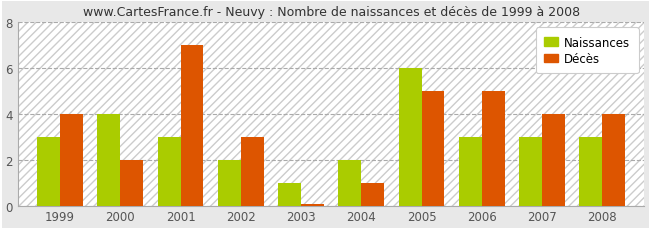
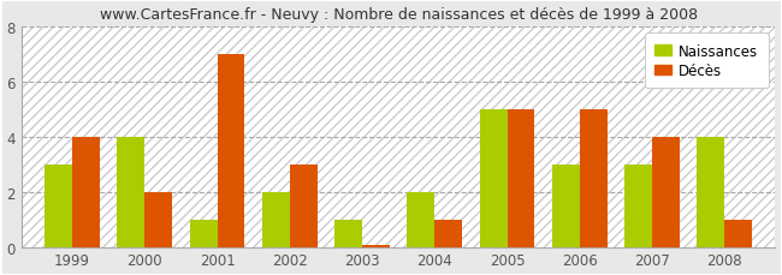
Naissances/2001: 3 -> 1
Naissances/2005: 6 -> 5
Naissances/2008: 3 -> 4
Décès/2008: 4.00 -> 1.00
